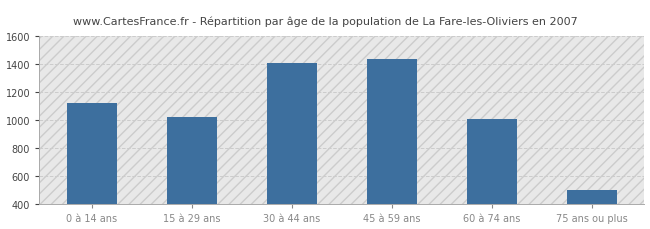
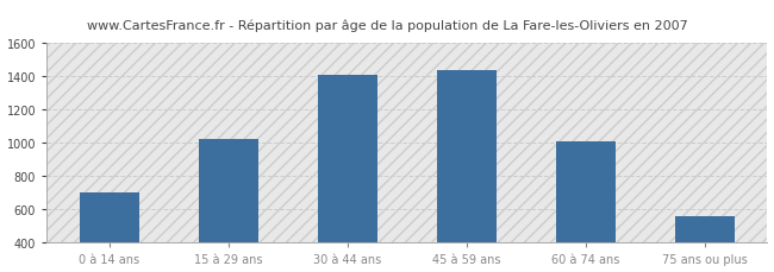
0 à 14 ans: 1120 -> 700
75 ans ou plus: 500 -> 560
